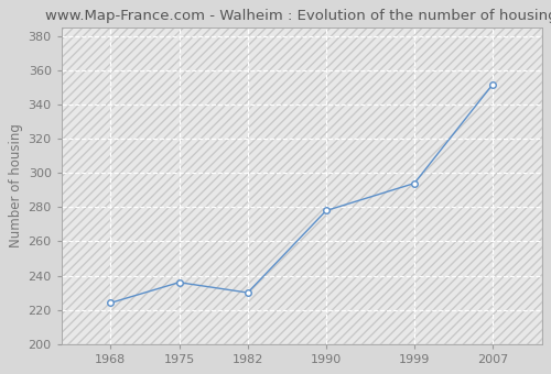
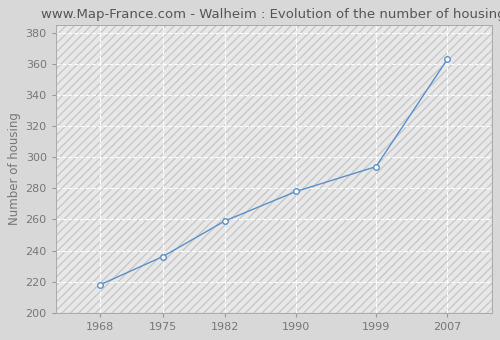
1968: 224 -> 218
1982: 230 -> 259
2007: 352 -> 363
